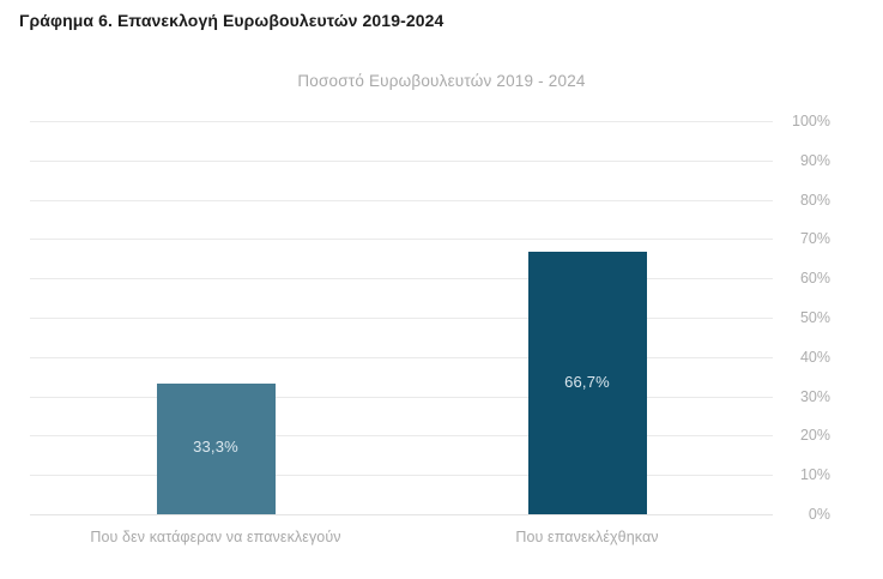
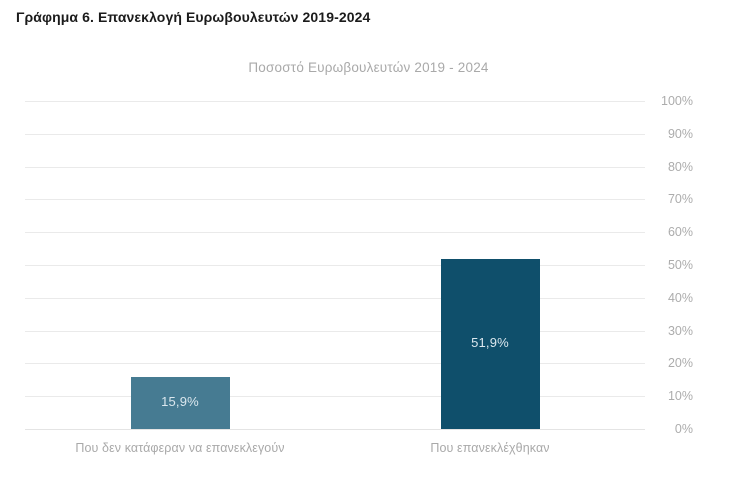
Που δεν κατάφεραν να επανεκλεγούν: 33,3% -> 15,9%
Που επανεκλέχθηκαν: 66,7% -> 51,9%
